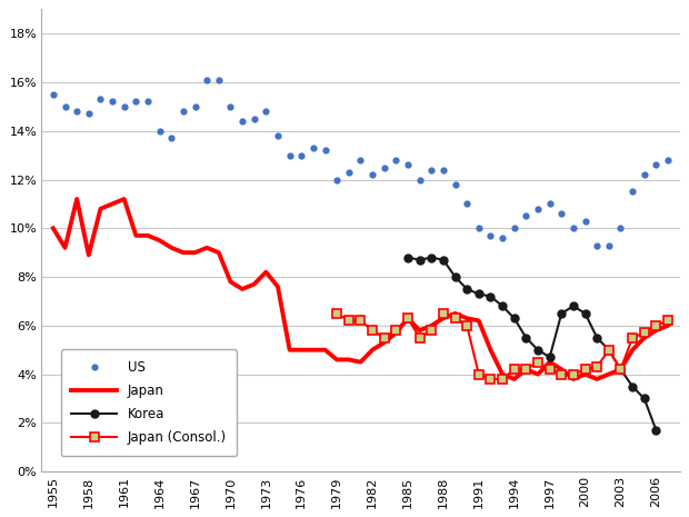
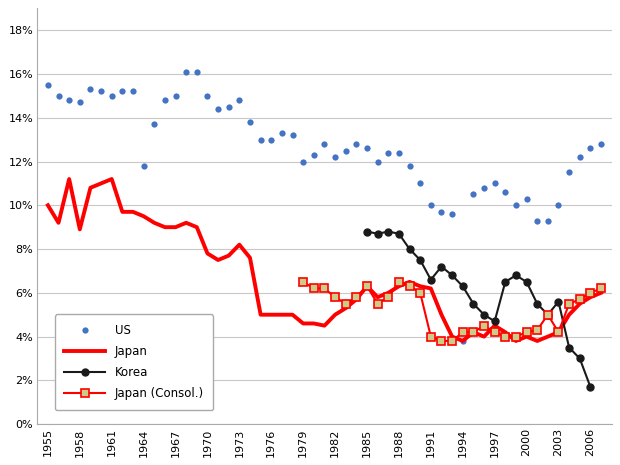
US/1964: 14.0% -> 11.8%
Korea/1991: 7.3% -> 6.6%
US/1994: 10.0% -> 3.8%
Korea/2003: 4.2% -> 5.6%
